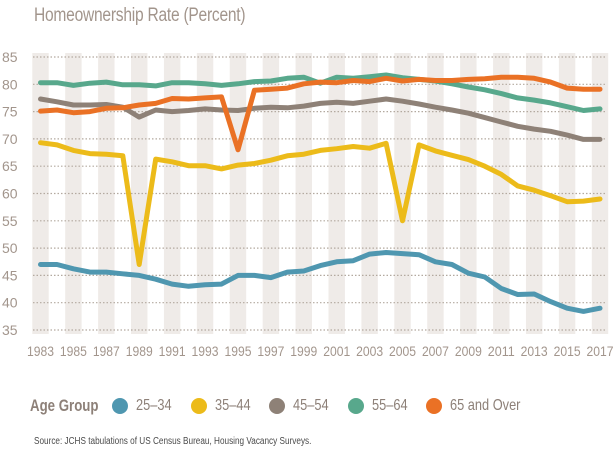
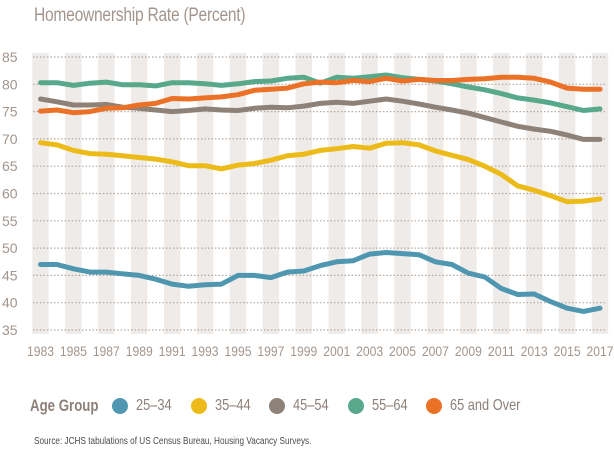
35–44/1989: 47 -> 67
45–54/1989: 74 -> 76
65 and Over/1995: 68 -> 78
35–44/2005: 55 -> 69
